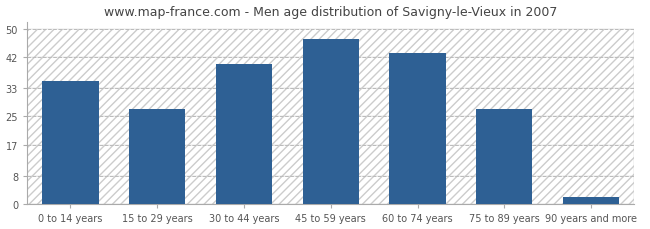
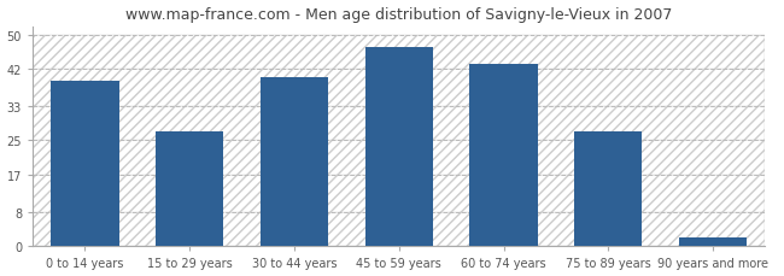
0 to 14 years: 35 -> 39
